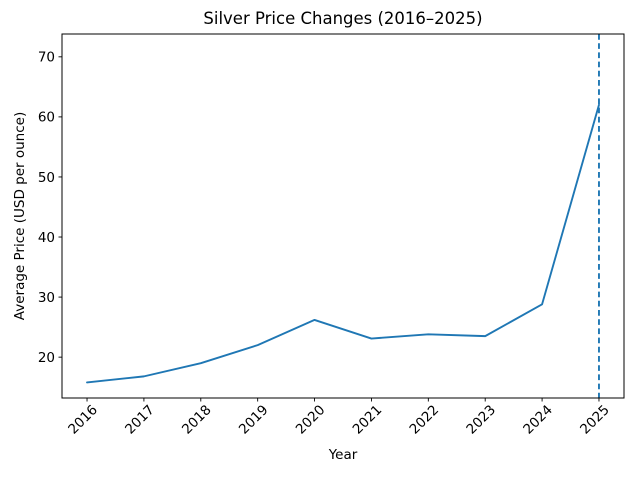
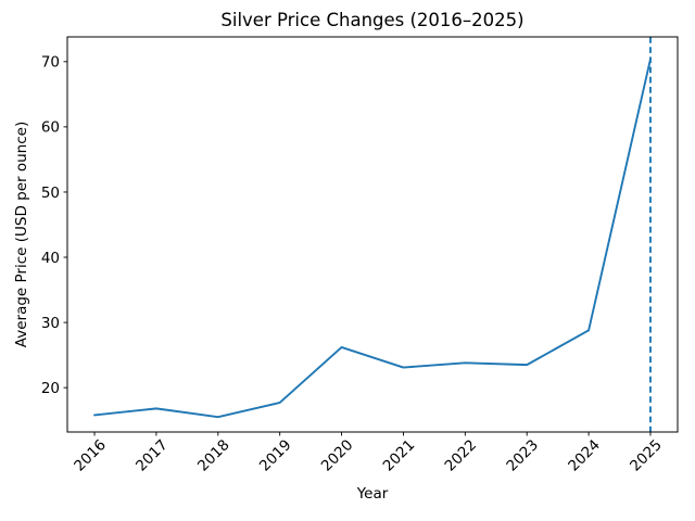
2018: 19 -> 16
2019: 22 -> 18
2025: 62 -> 70
